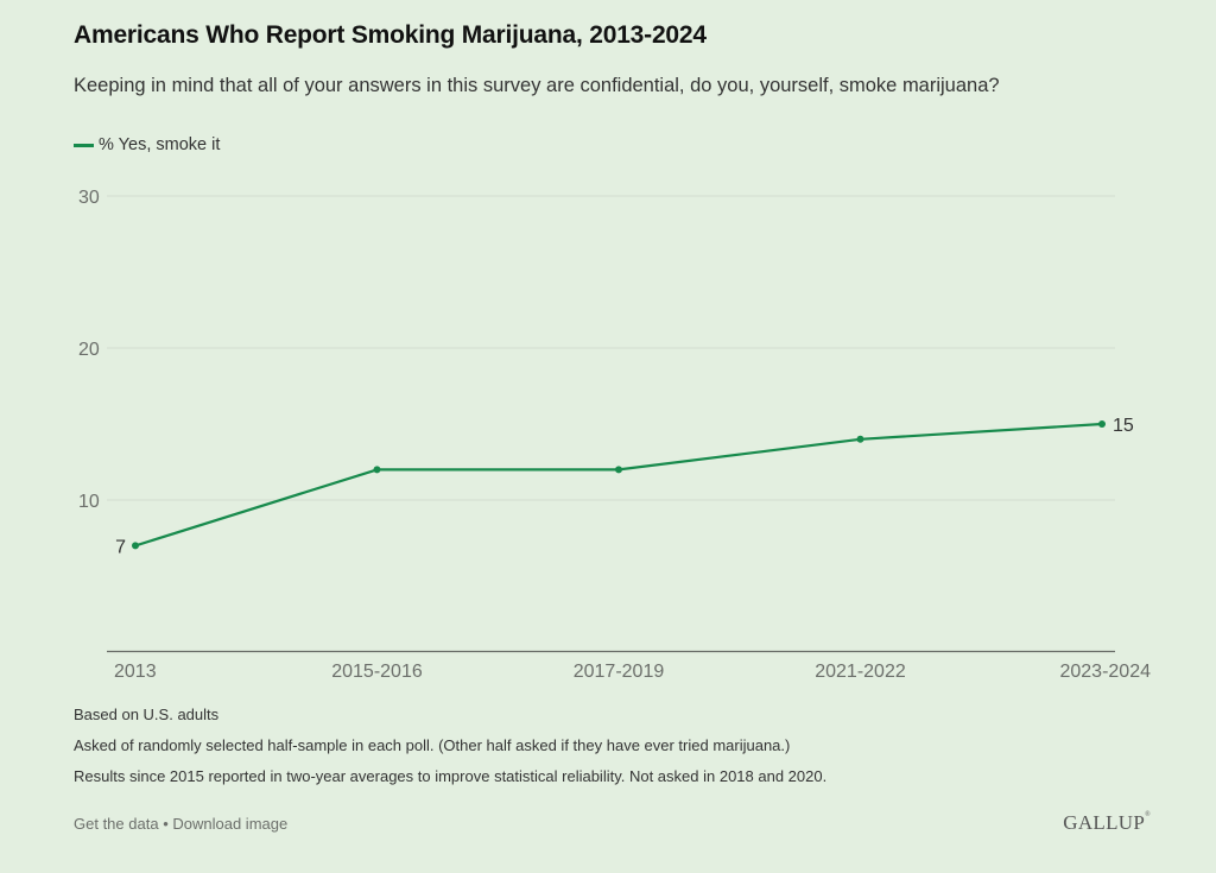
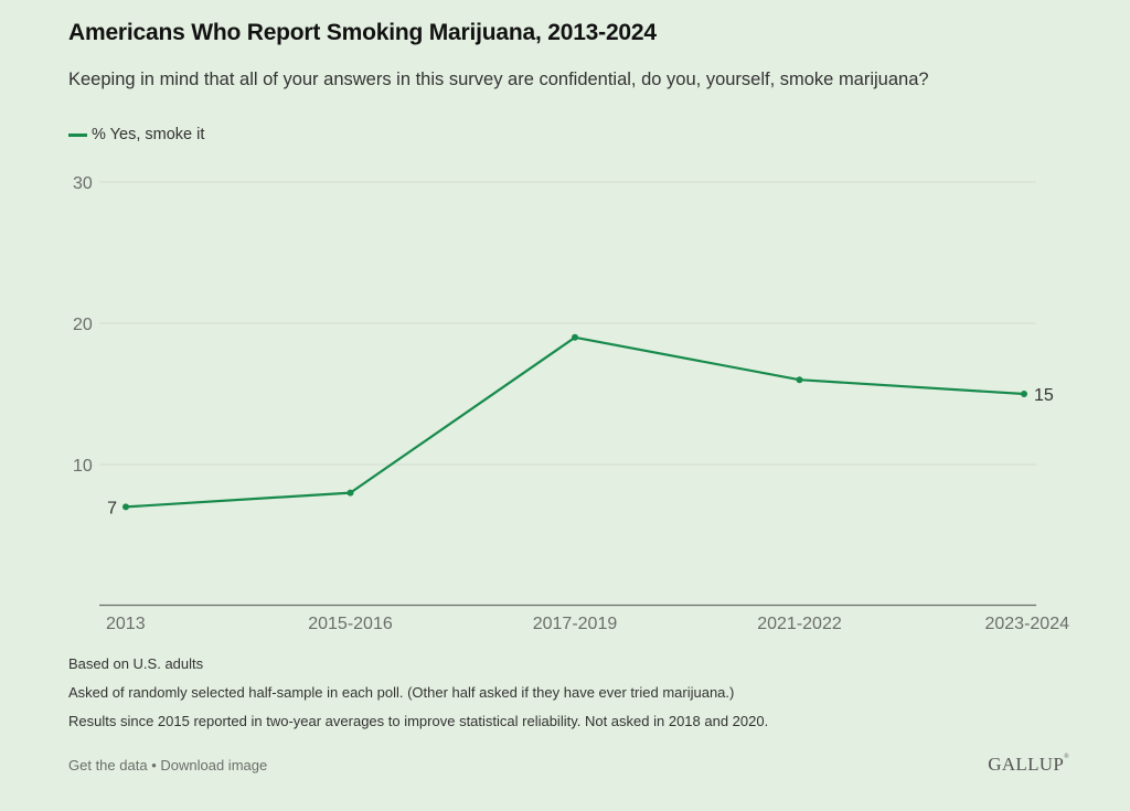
2015-2016: 12 -> 8
2017-2019: 12 -> 19
2021-2022: 14 -> 16
